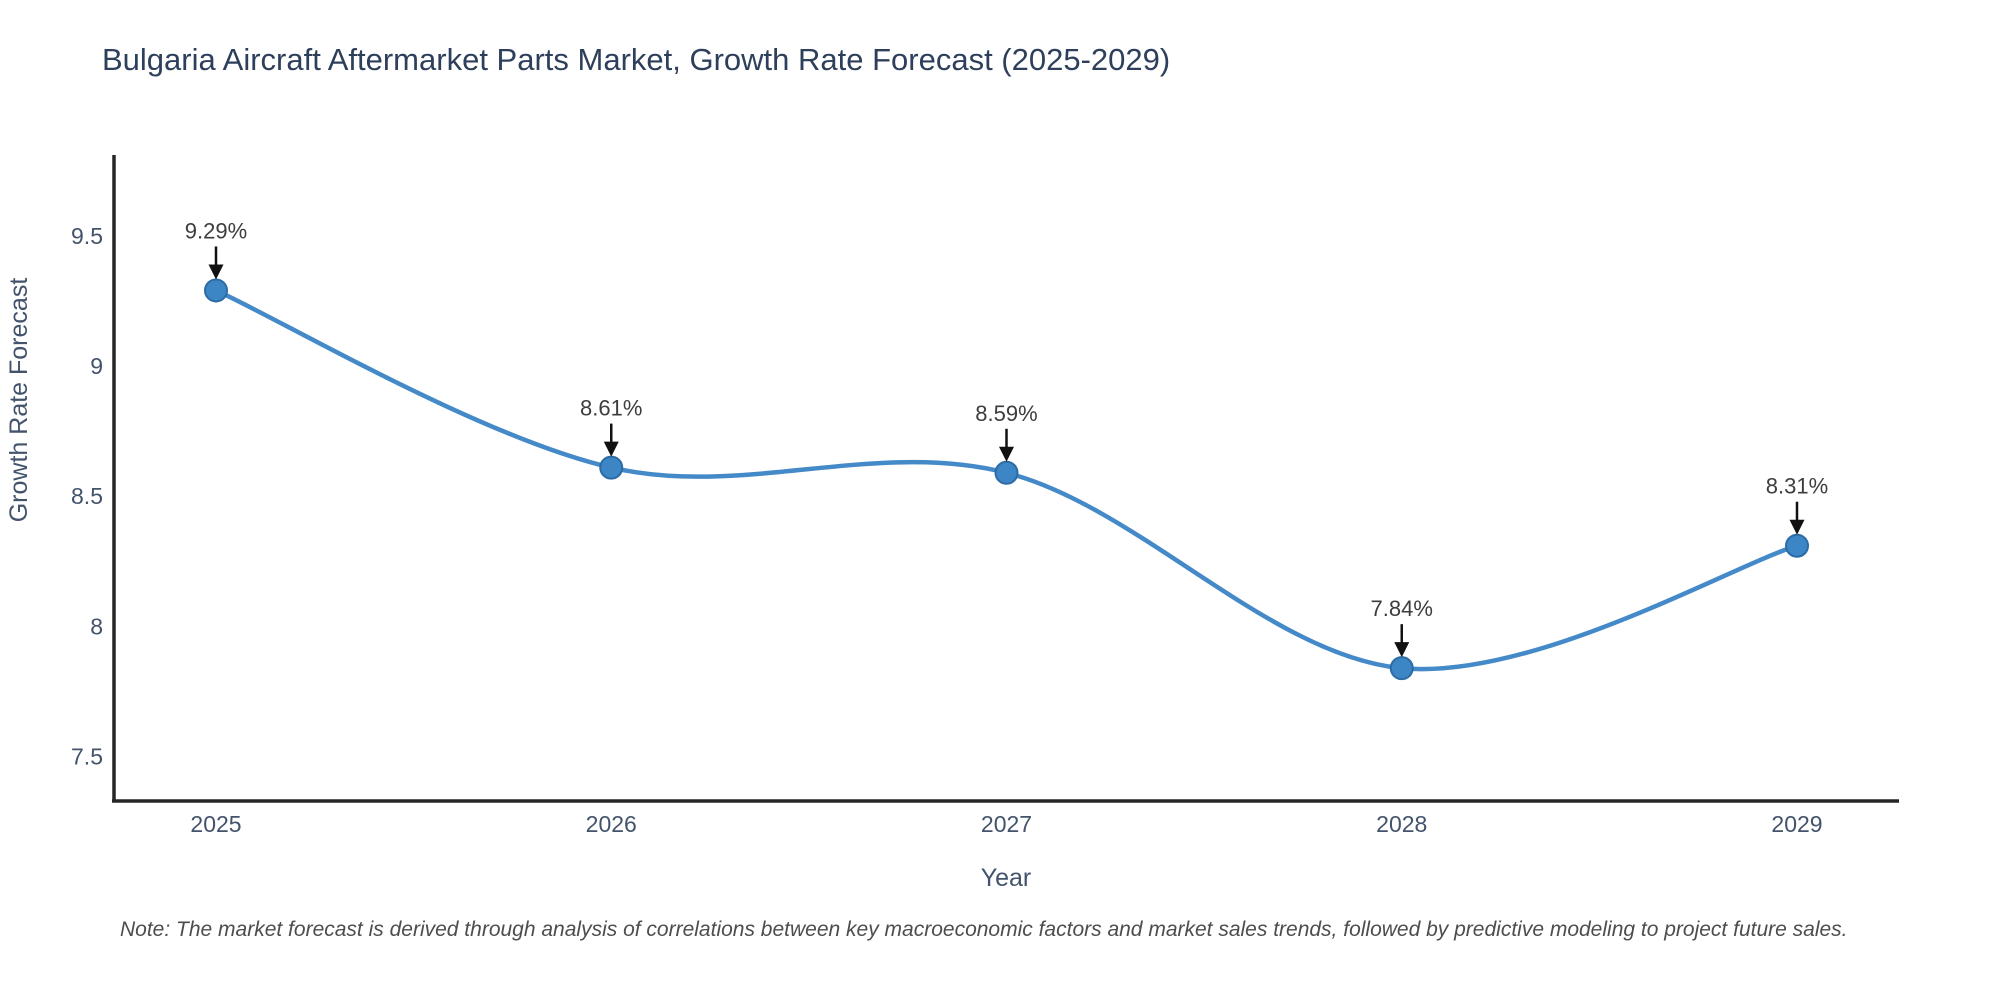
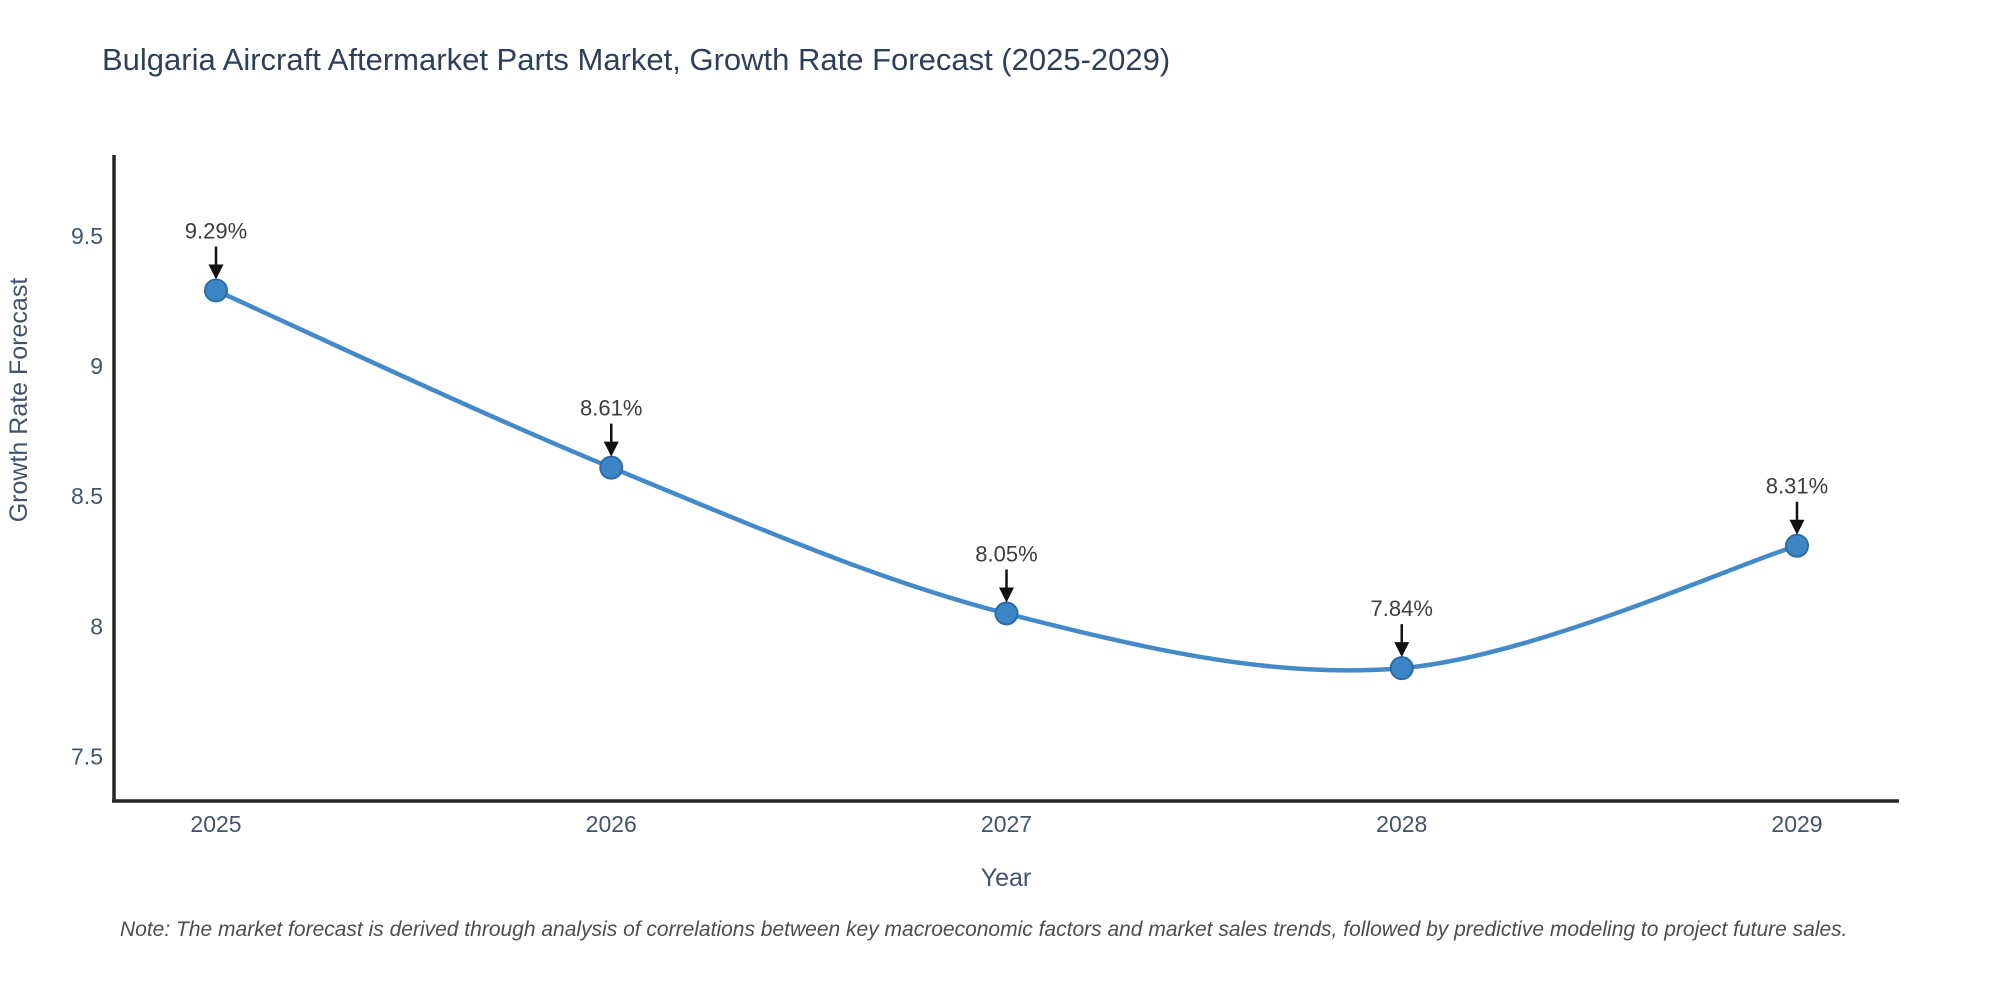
2027: 8.59% -> 8.05%
